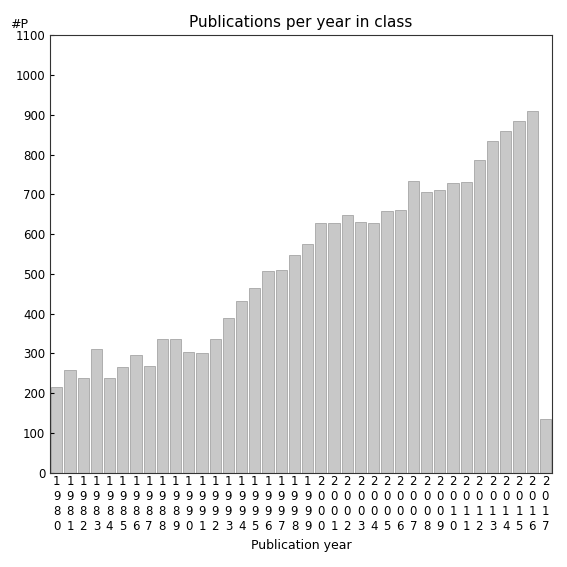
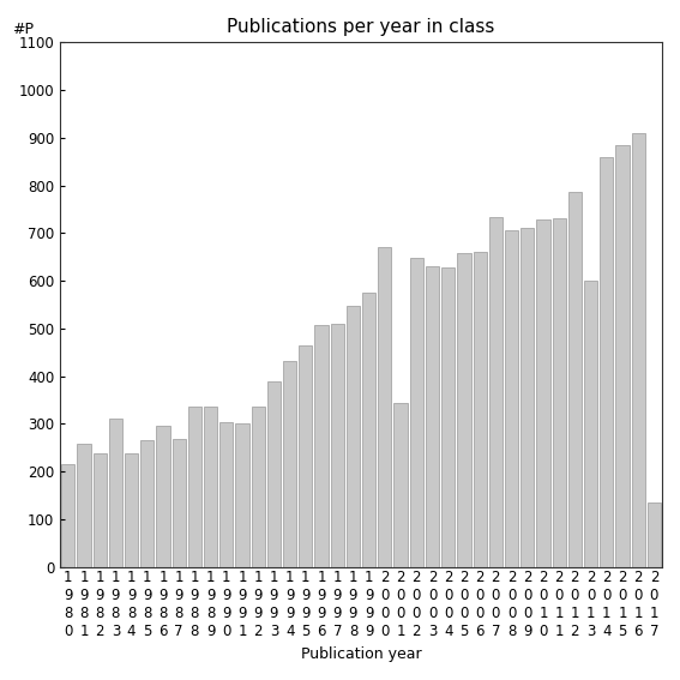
2 0 0 0: 628 -> 670
2 0 0 1: 628 -> 345
2 0 1 3: 835 -> 600
